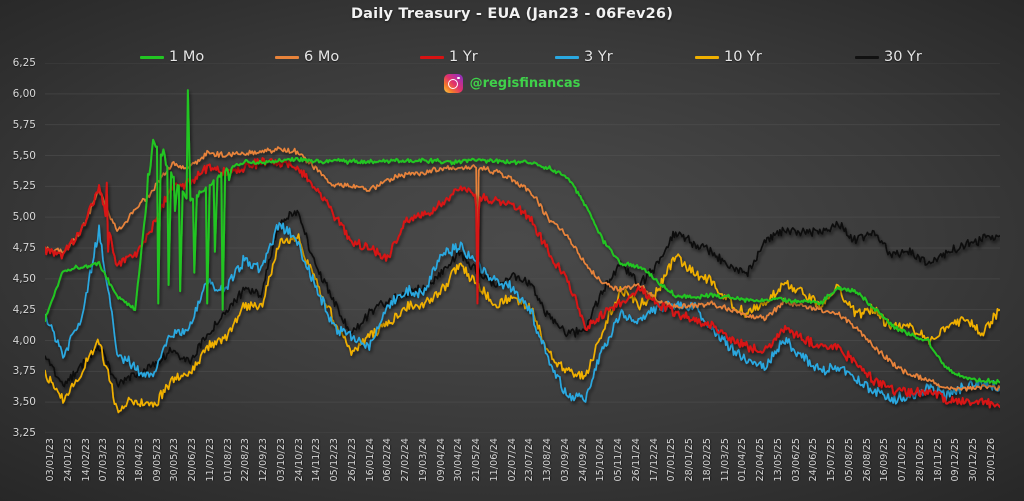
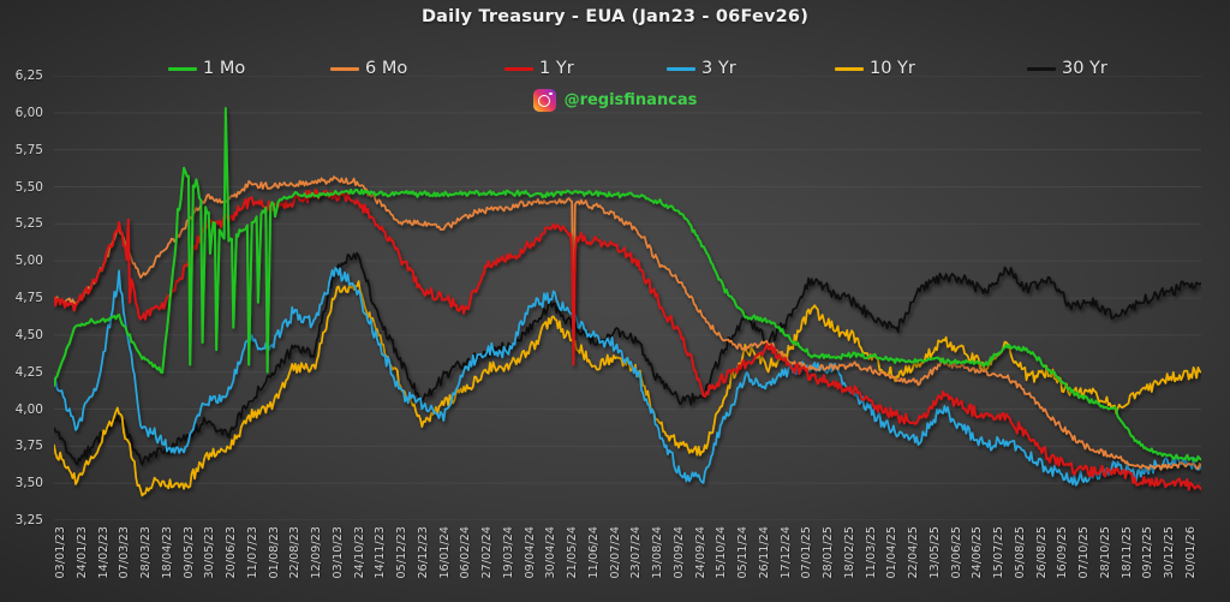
30 Yr/24/06/25: 4,87 -> 4,78
10 Yr/30/12/25: 4,05 -> 4,22
